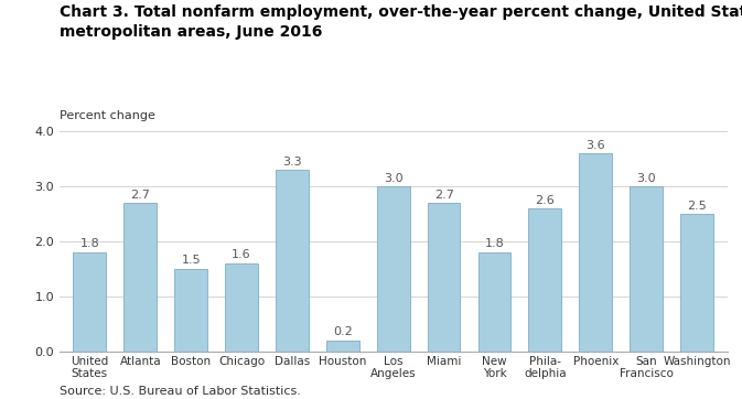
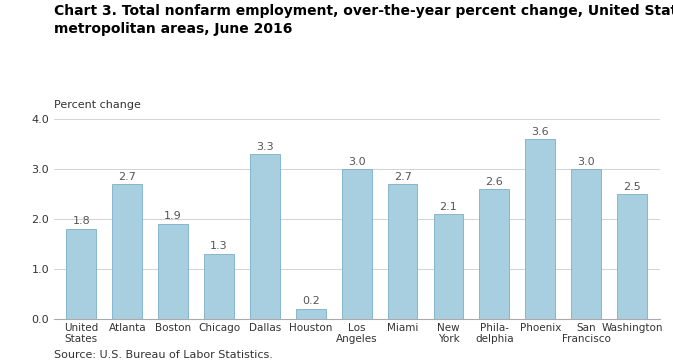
Boston: 1.5 -> 1.9
Chicago: 1.6 -> 1.3
New York: 1.8 -> 2.1
